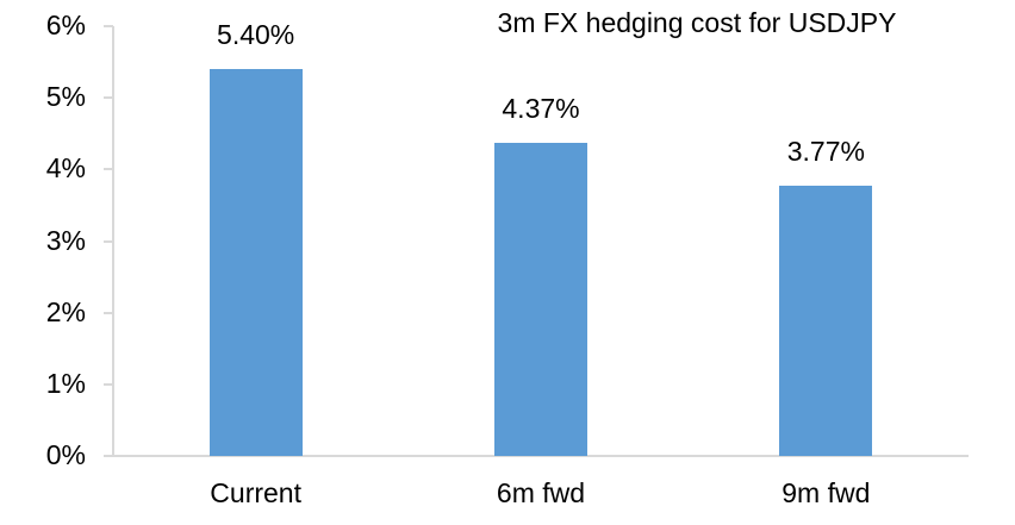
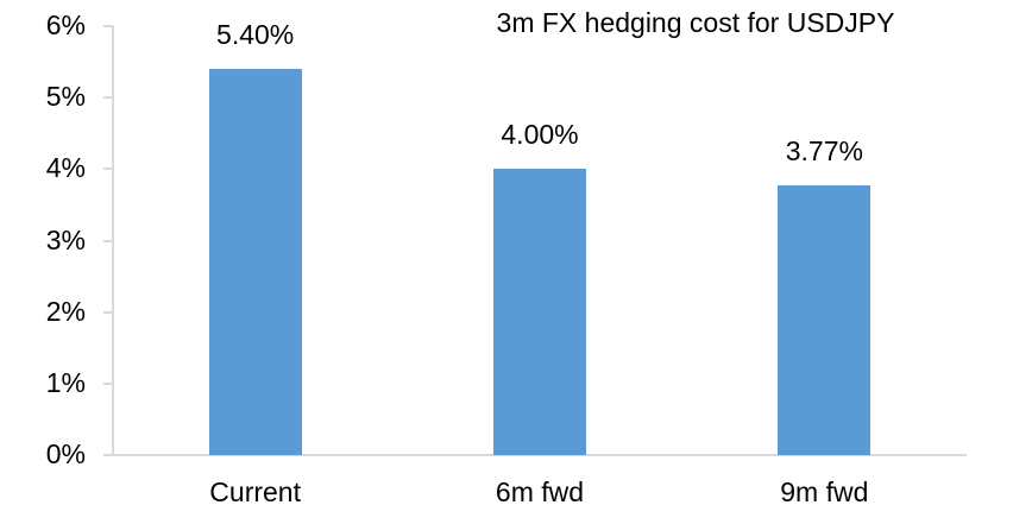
6m fwd: 4.37% -> 4.00%
